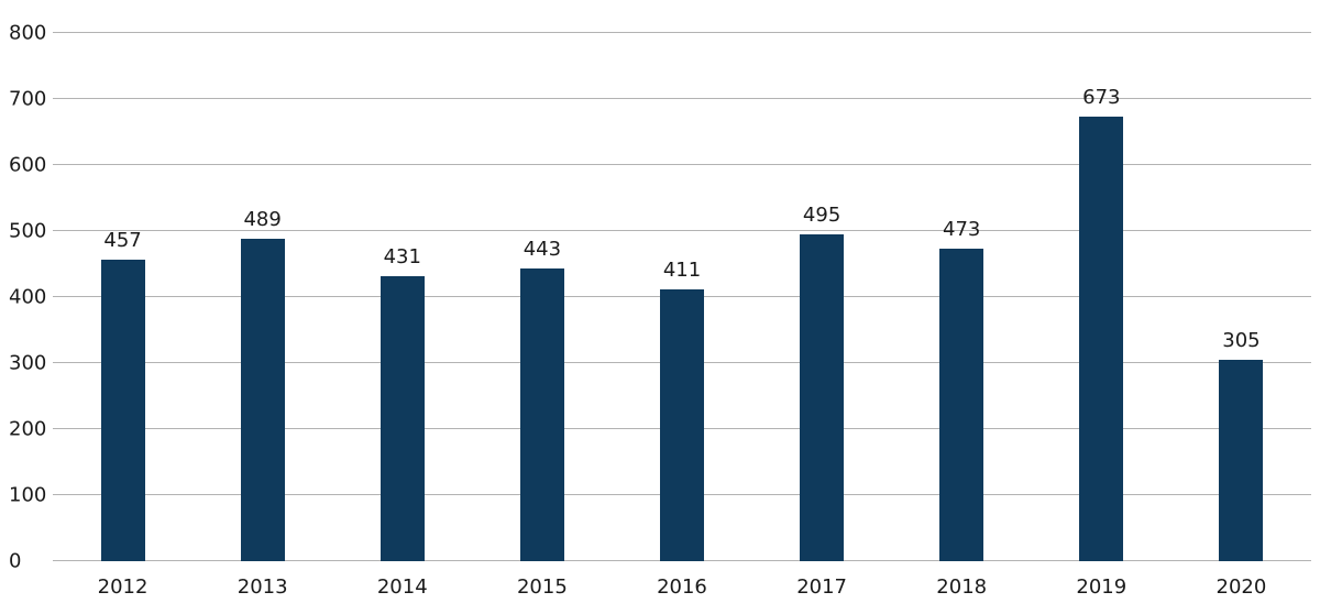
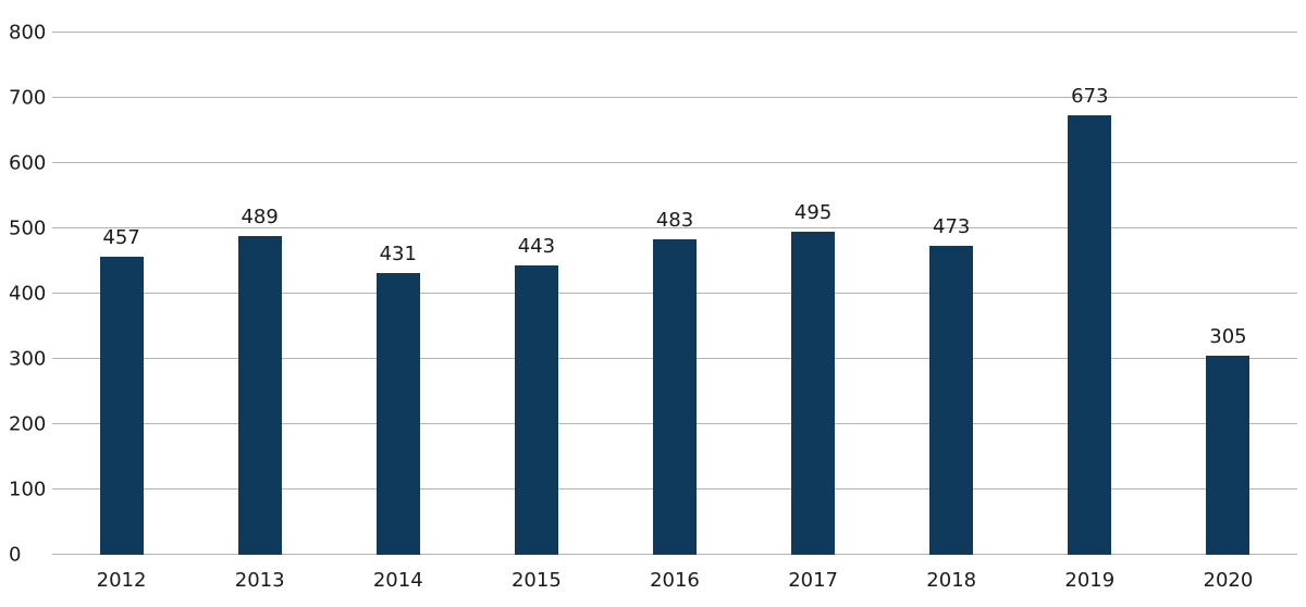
2016: 411 -> 483
